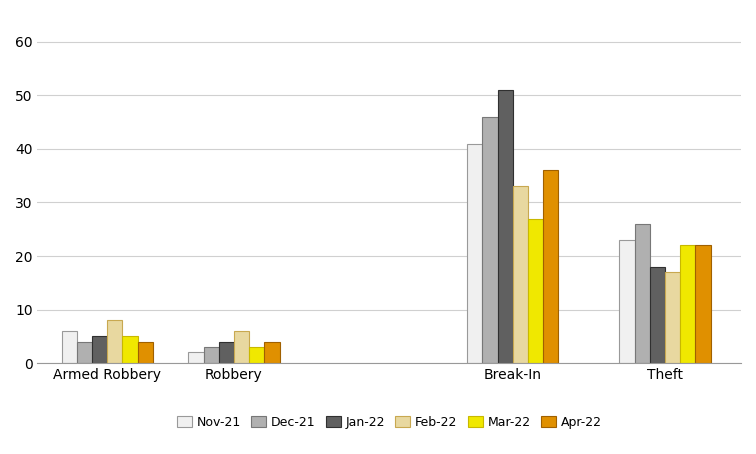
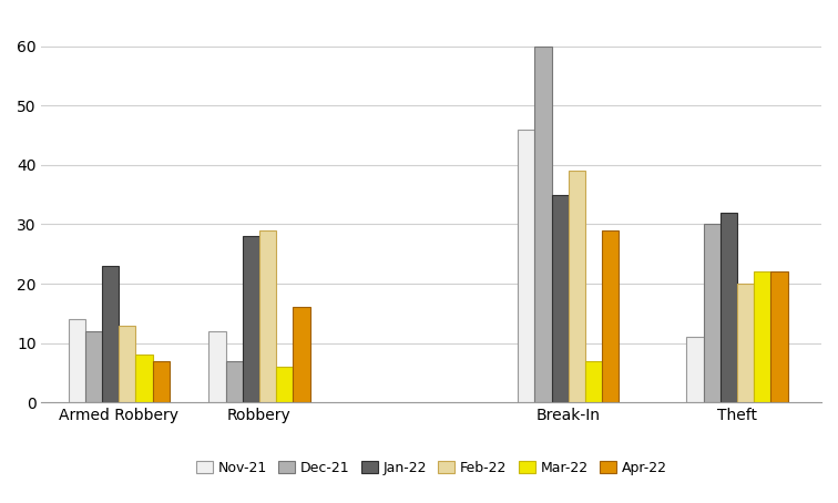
Nov-21/Armed Robbery: 6 -> 14
Dec-21/Armed Robbery: 4 -> 12
Jan-22/Armed Robbery: 5 -> 23
Feb-22/Armed Robbery: 8 -> 13
Mar-22/Armed Robbery: 5 -> 8
Apr-22/Armed Robbery: 4 -> 7
Nov-21/Robbery: 2 -> 12
Dec-21/Robbery: 3 -> 7
Jan-22/Robbery: 4 -> 28
Feb-22/Robbery: 6 -> 29
Mar-22/Robbery: 3 -> 6
Apr-22/Robbery: 4 -> 16
Nov-21/Break-In: 41 -> 46
Dec-21/Break-In: 46 -> 60
Jan-22/Break-In: 51 -> 35
Feb-22/Break-In: 33 -> 39
Mar-22/Break-In: 27 -> 7
Apr-22/Break-In: 36 -> 29
Nov-21/Theft: 23 -> 11
Dec-21/Theft: 26 -> 30
Jan-22/Theft: 18 -> 32
Feb-22/Theft: 17 -> 20
